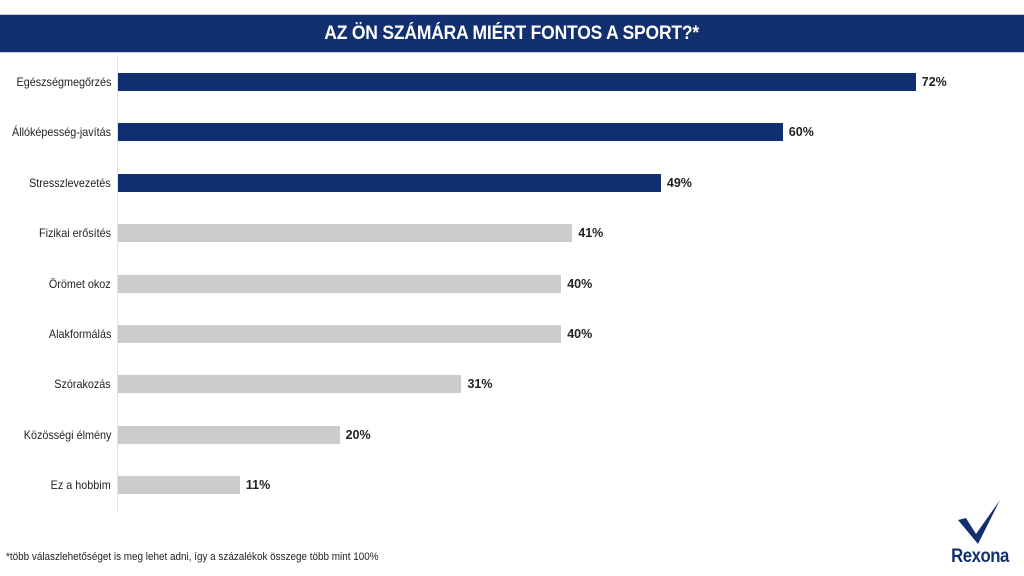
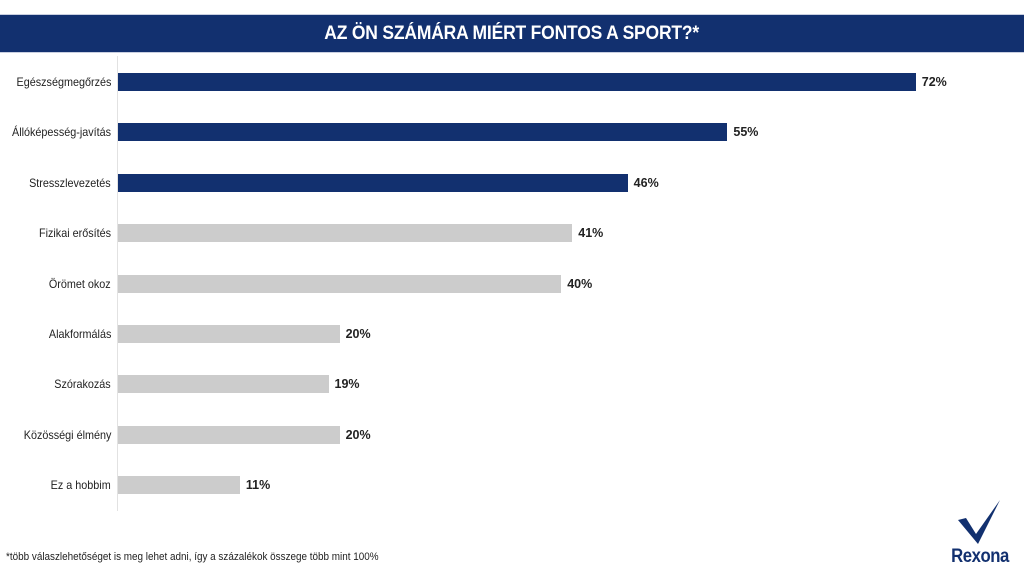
Állóképesség-javítás: 60% -> 55%
Stresszlevezetés: 49% -> 46%
Alakformálás: 40% -> 20%
Szórakozás: 31% -> 19%
